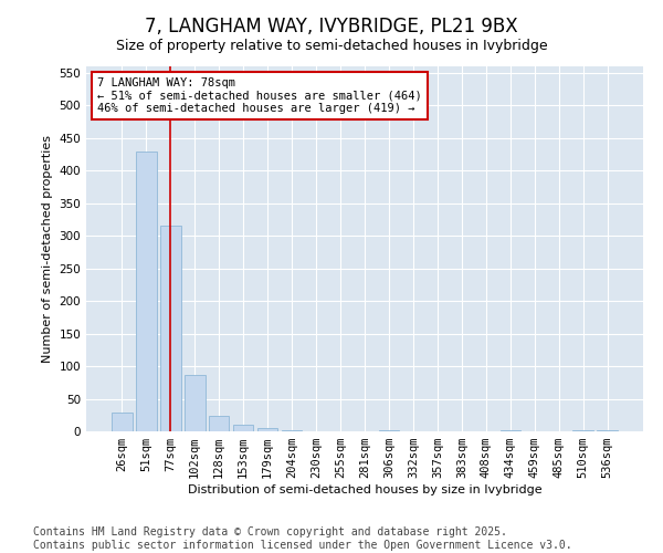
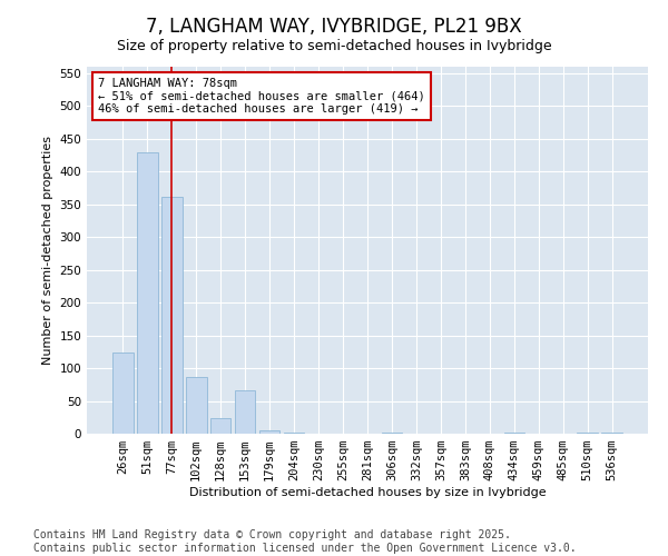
26sqm: 29 -> 124
77sqm: 315 -> 362
153sqm: 10 -> 66
